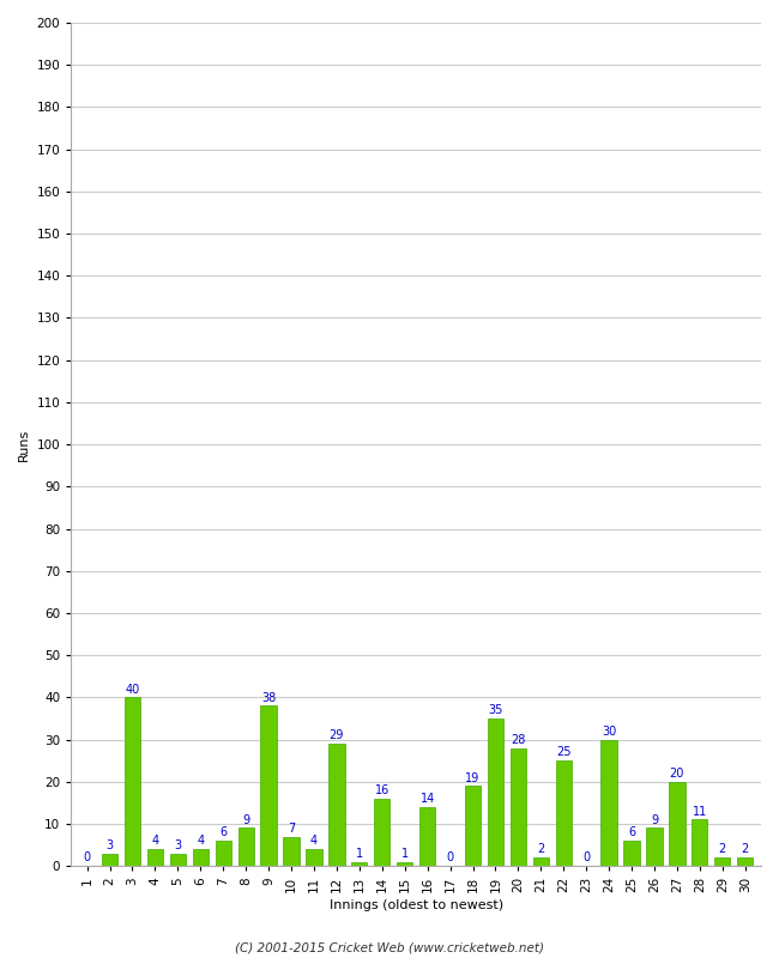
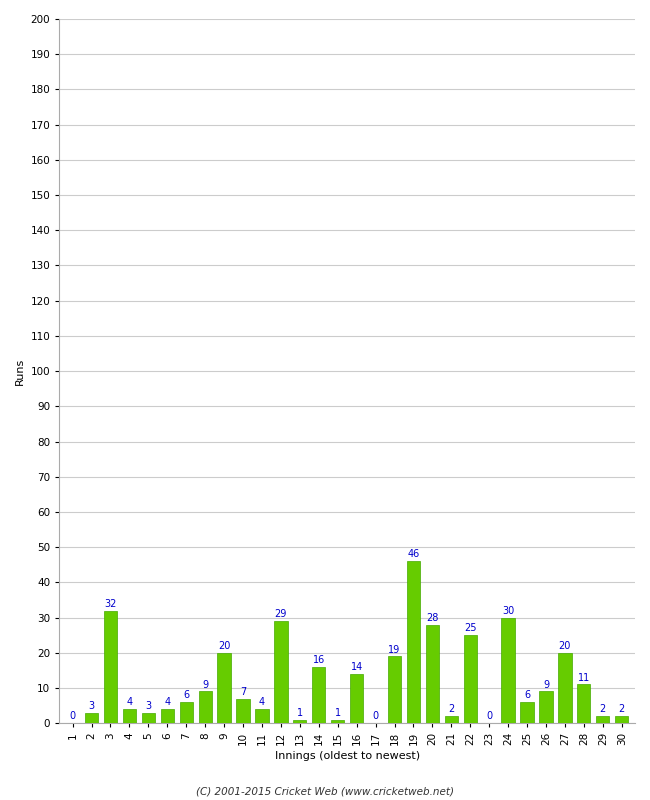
3: 40 -> 32
9: 38 -> 20
19: 35 -> 46
